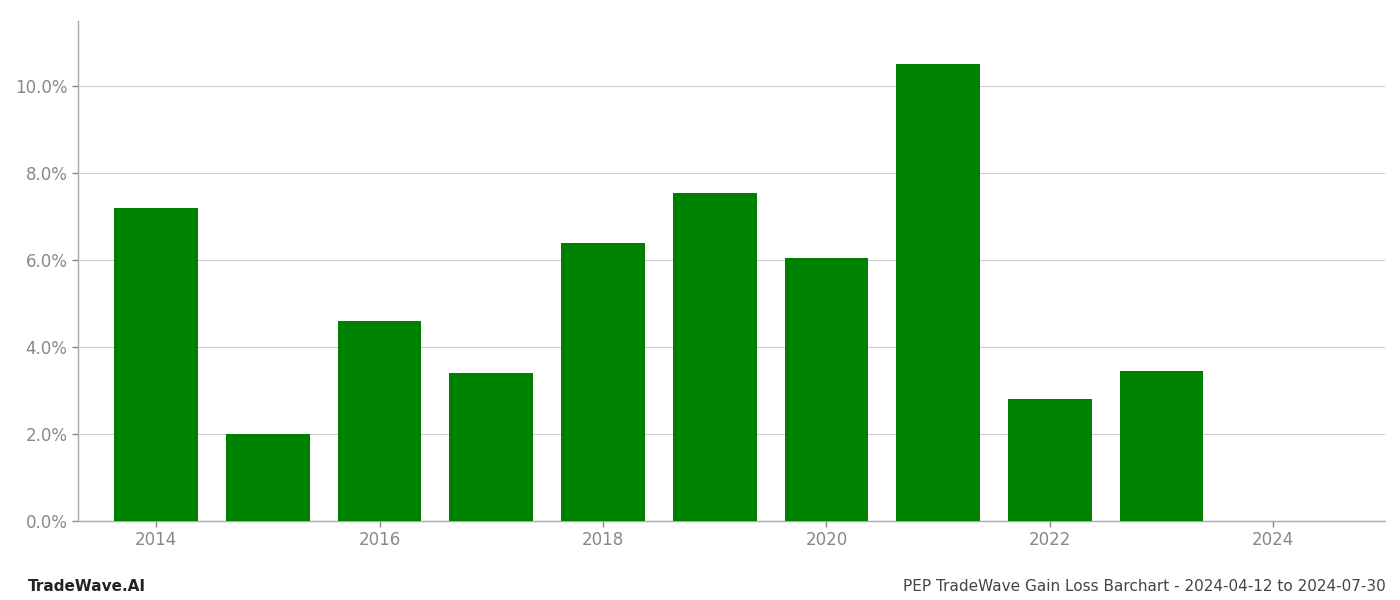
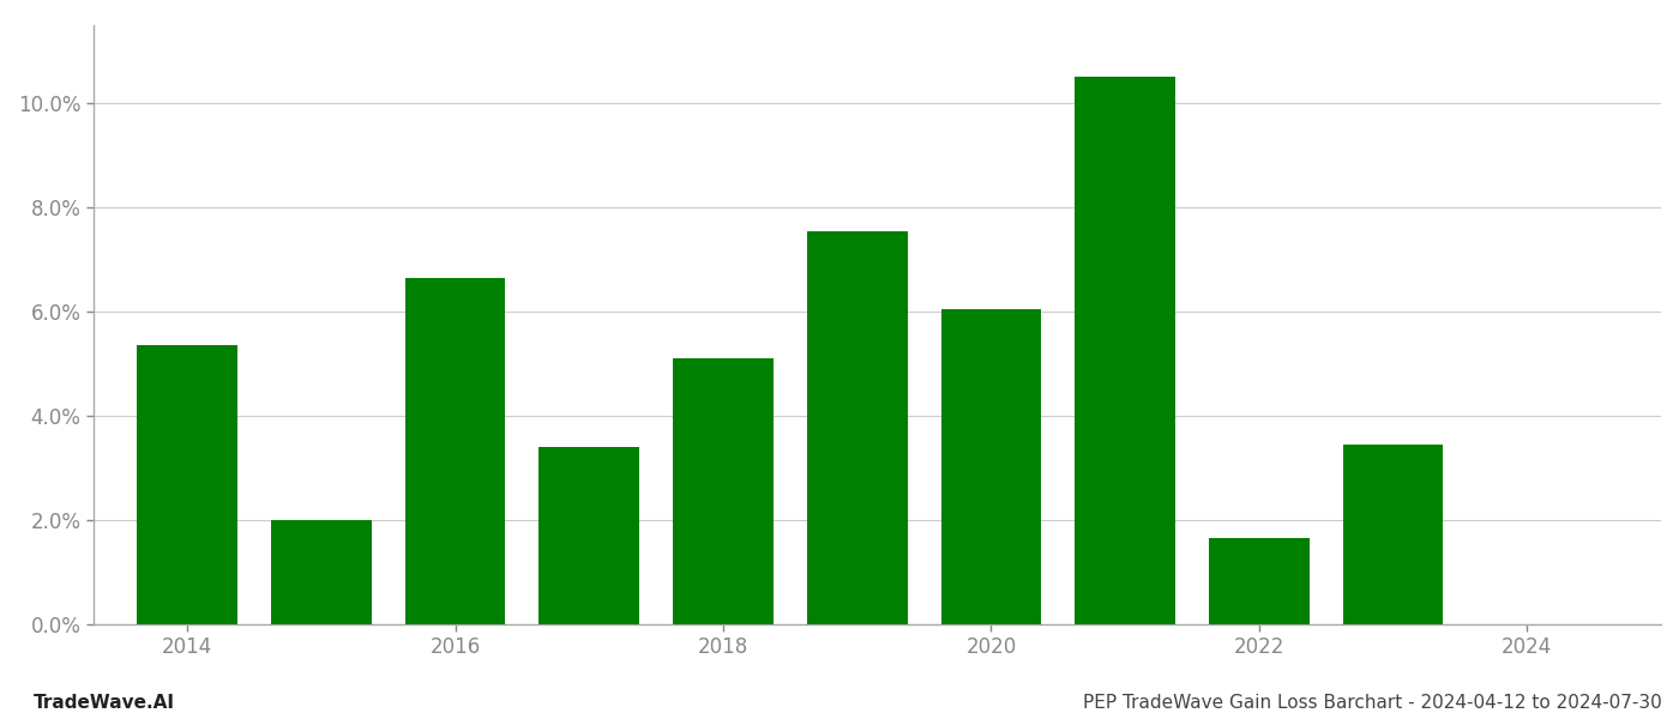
2014: 7.20% -> 5.35%
2016: 4.60% -> 6.65%
2018: 6.40% -> 5.10%
2022: 2.80% -> 1.65%
